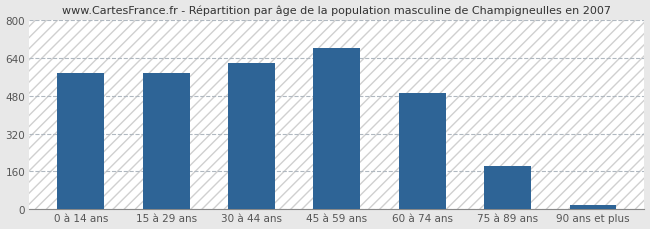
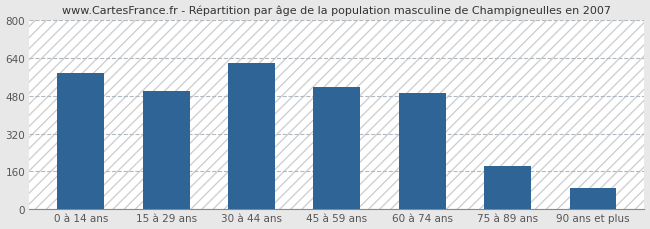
15 à 29 ans: 575 -> 500
45 à 59 ans: 680 -> 515
90 ans et plus: 18 -> 90
